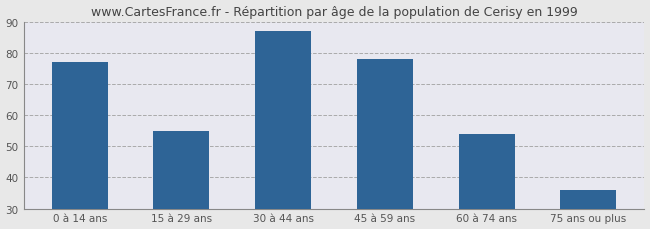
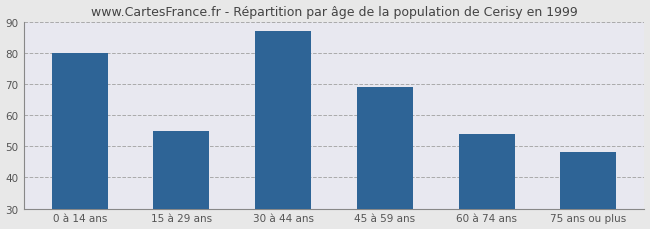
0 à 14 ans: 77 -> 80
45 à 59 ans: 78 -> 69
75 ans ou plus: 36 -> 48
